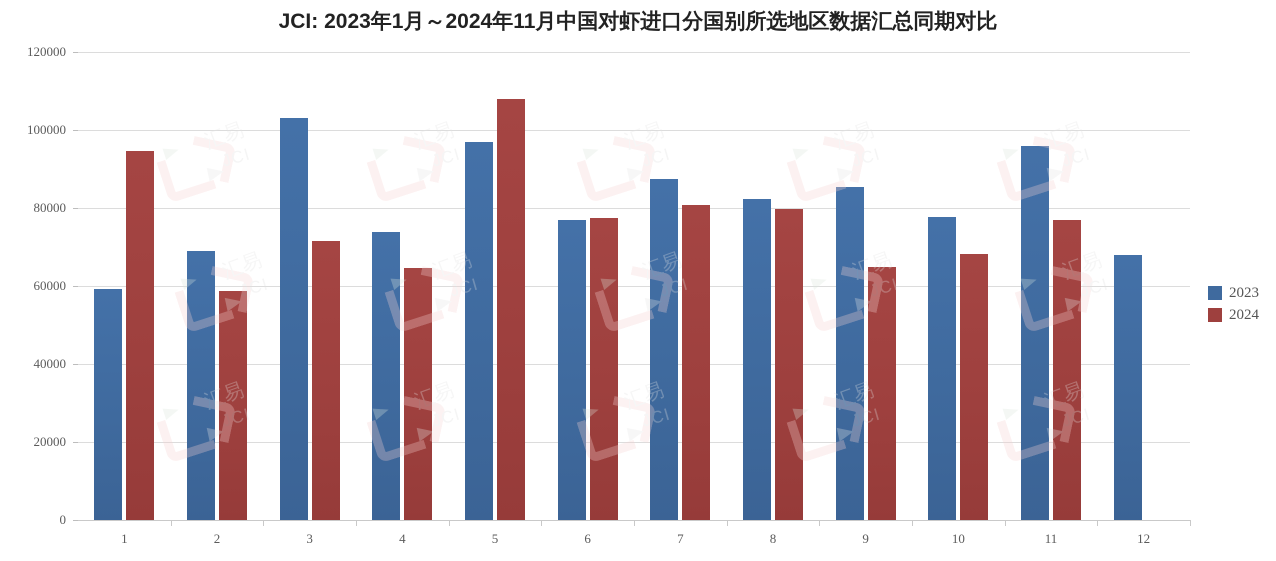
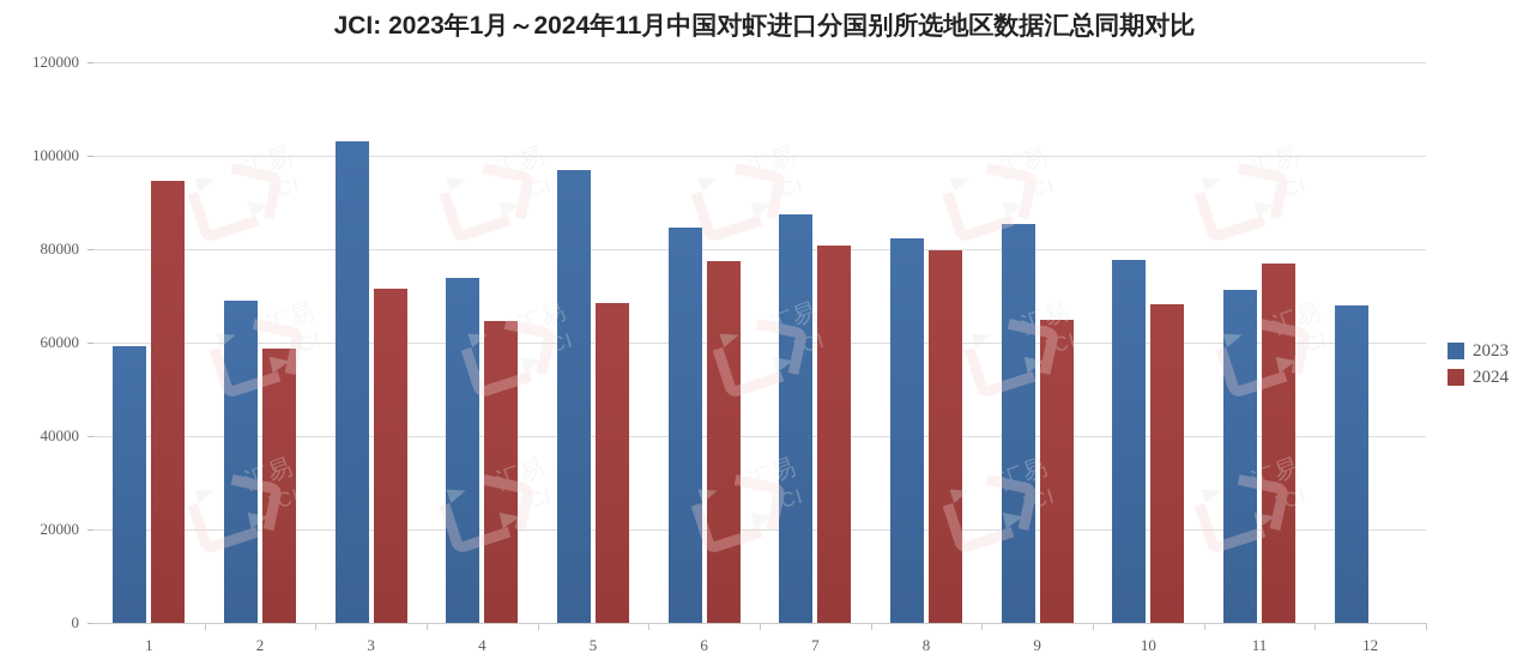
2024/5: 108000 -> 68000
2023/6: 77000 -> 85000
2023/11: 96000 -> 71000
